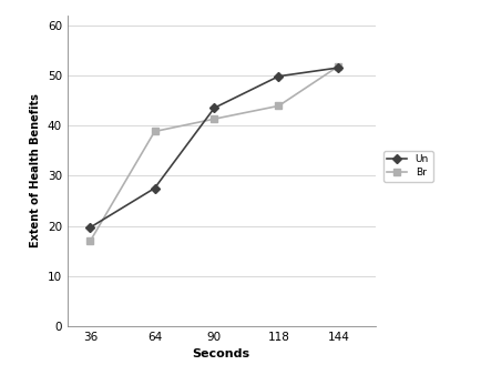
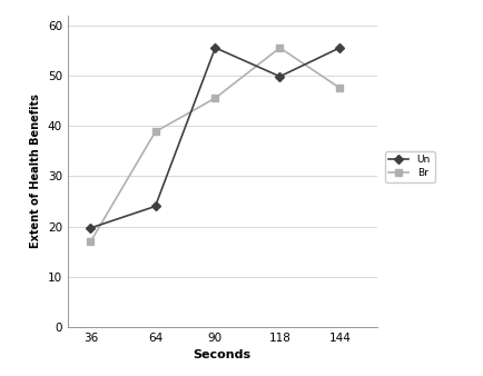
Un/64: 27.5 -> 24.0
Un/90: 43.5 -> 55.5
Br/90: 41.3 -> 45.5
Br/118: 43.9 -> 55.5
Un/144: 51.5 -> 55.5
Br/144: 51.8 -> 47.5
